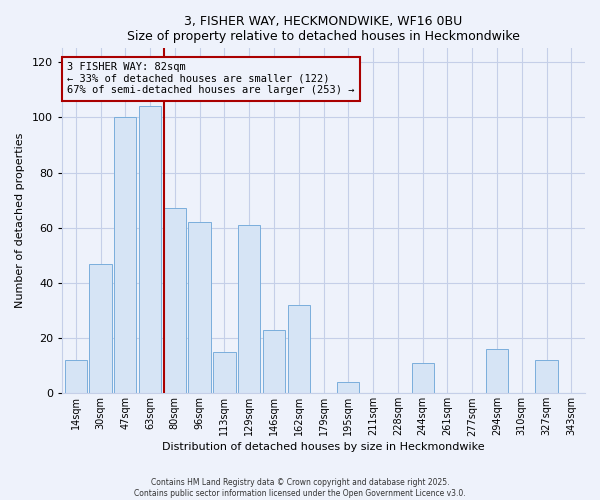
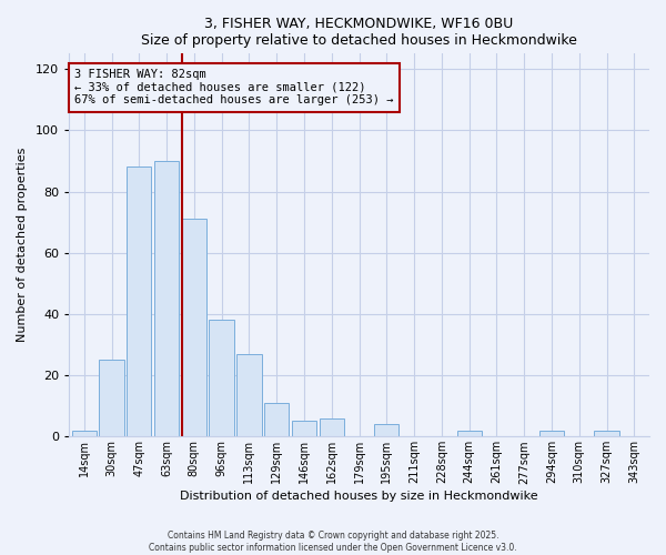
14sqm: 12 -> 2
30sqm: 47 -> 25
47sqm: 100 -> 88
63sqm: 104 -> 90
80sqm: 67 -> 71
96sqm: 62 -> 38
113sqm: 15 -> 27
129sqm: 61 -> 11
146sqm: 23 -> 5
162sqm: 32 -> 6
244sqm: 11 -> 2
294sqm: 16 -> 2
327sqm: 12 -> 2
